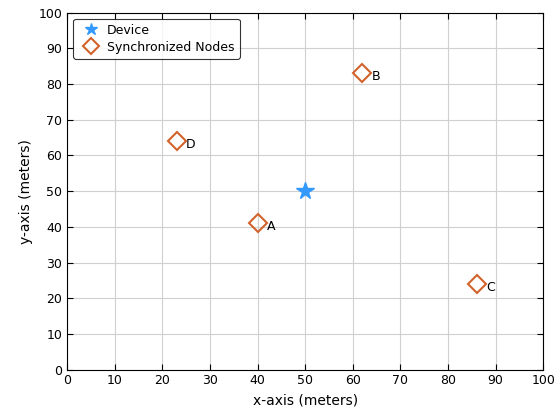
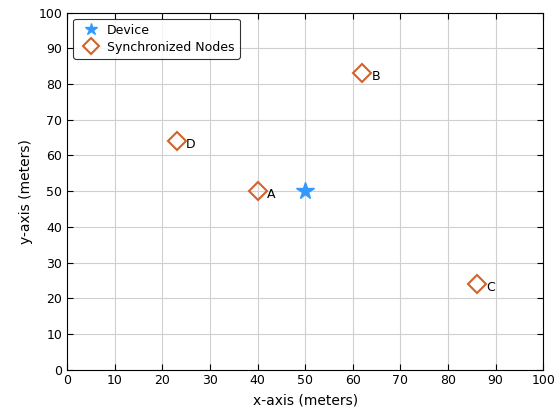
40: 41 -> 50
